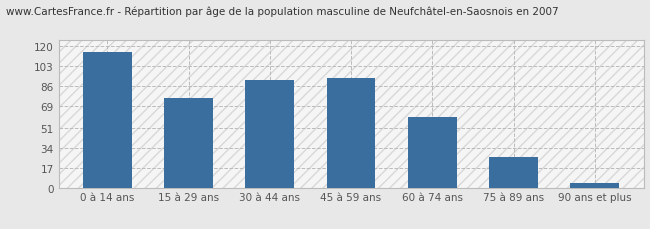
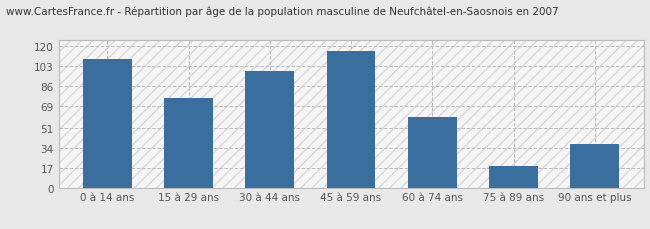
0 à 14 ans: 115 -> 109
30 à 44 ans: 91 -> 99
45 à 59 ans: 93 -> 116
75 à 89 ans: 26 -> 18
90 ans et plus: 4 -> 37
